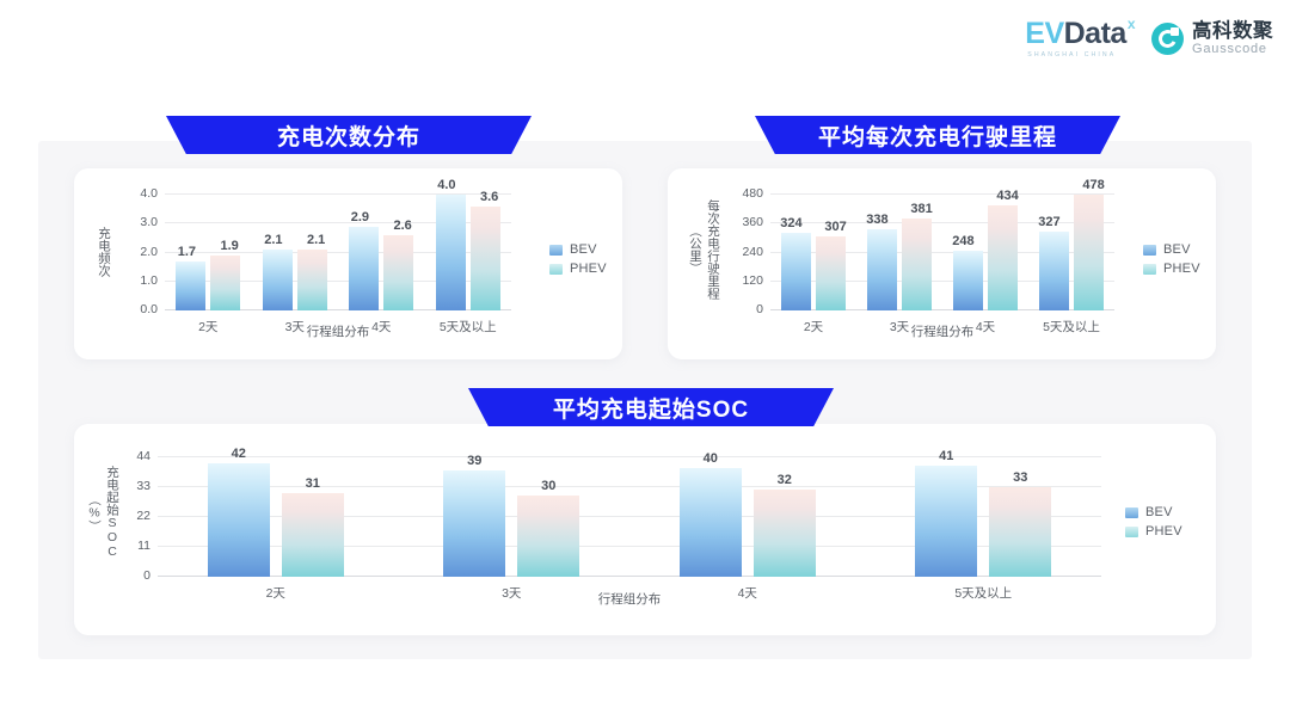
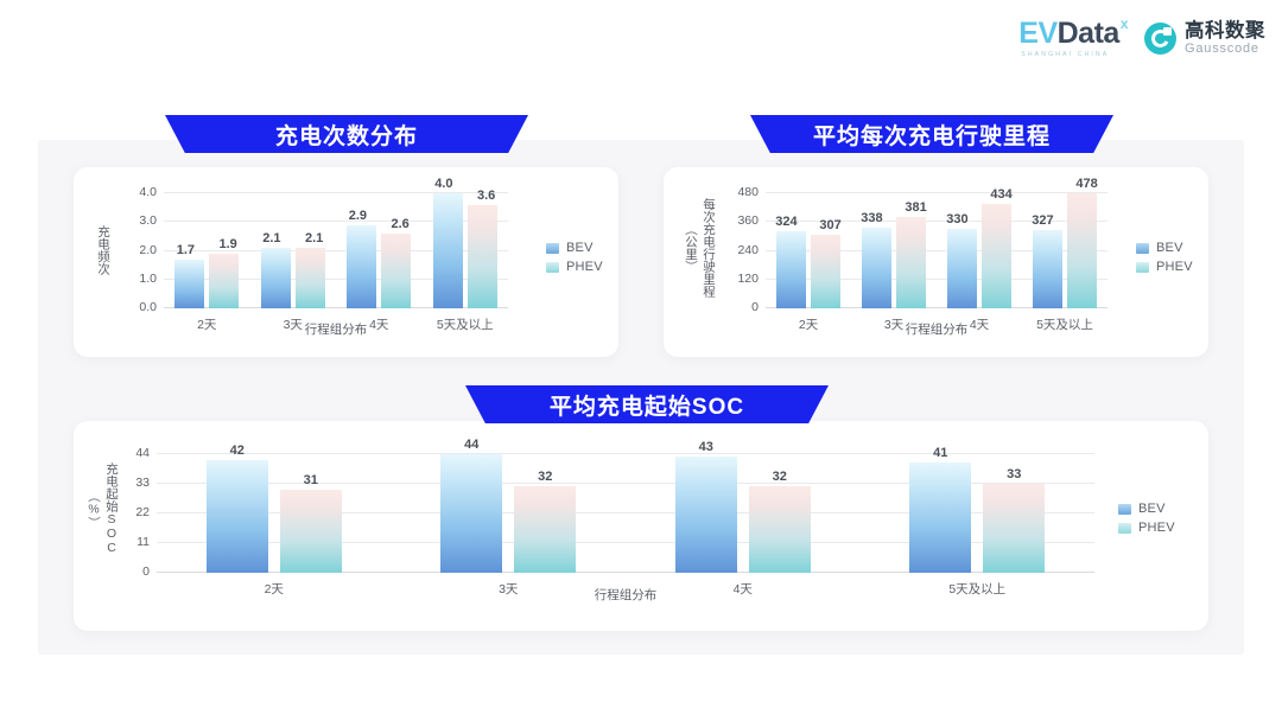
平均每次充电行驶里程/BEV/4天: 248 -> 330
平均充电起始SOC/BEV/3天: 39 -> 44
平均充电起始SOC/PHEV/3天: 30 -> 32
平均充电起始SOC/BEV/4天: 40 -> 43
